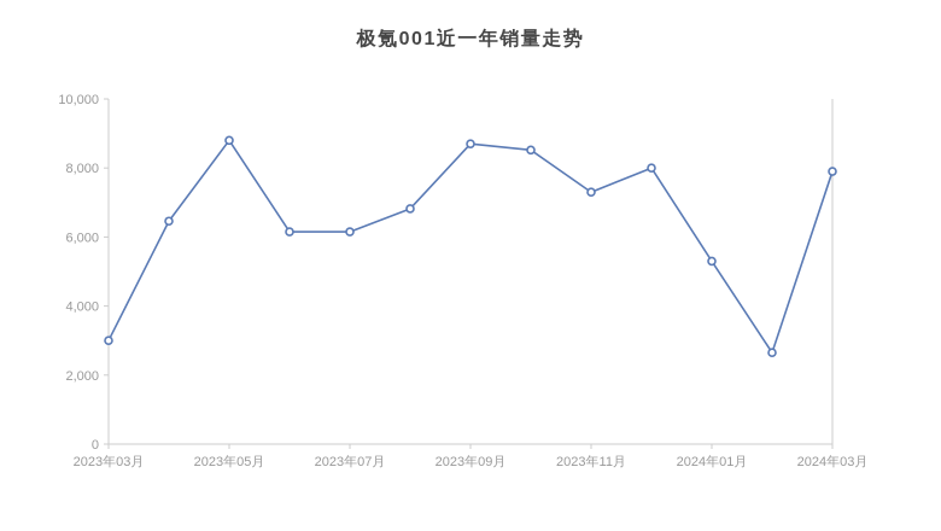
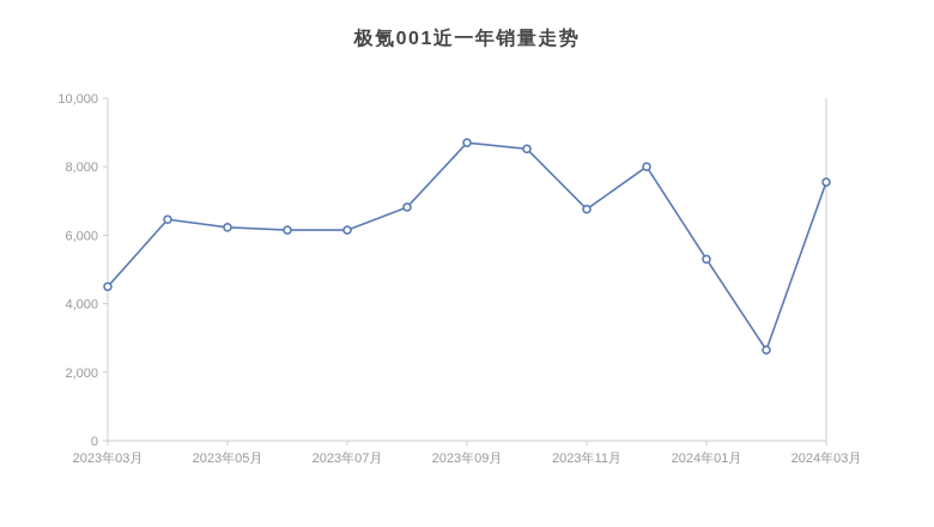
2023年03月: 3000 -> 4500
2023年05月: 8800 -> 6200
2023年11月: 7300 -> 6800
2024年03月: 7900 -> 7600
